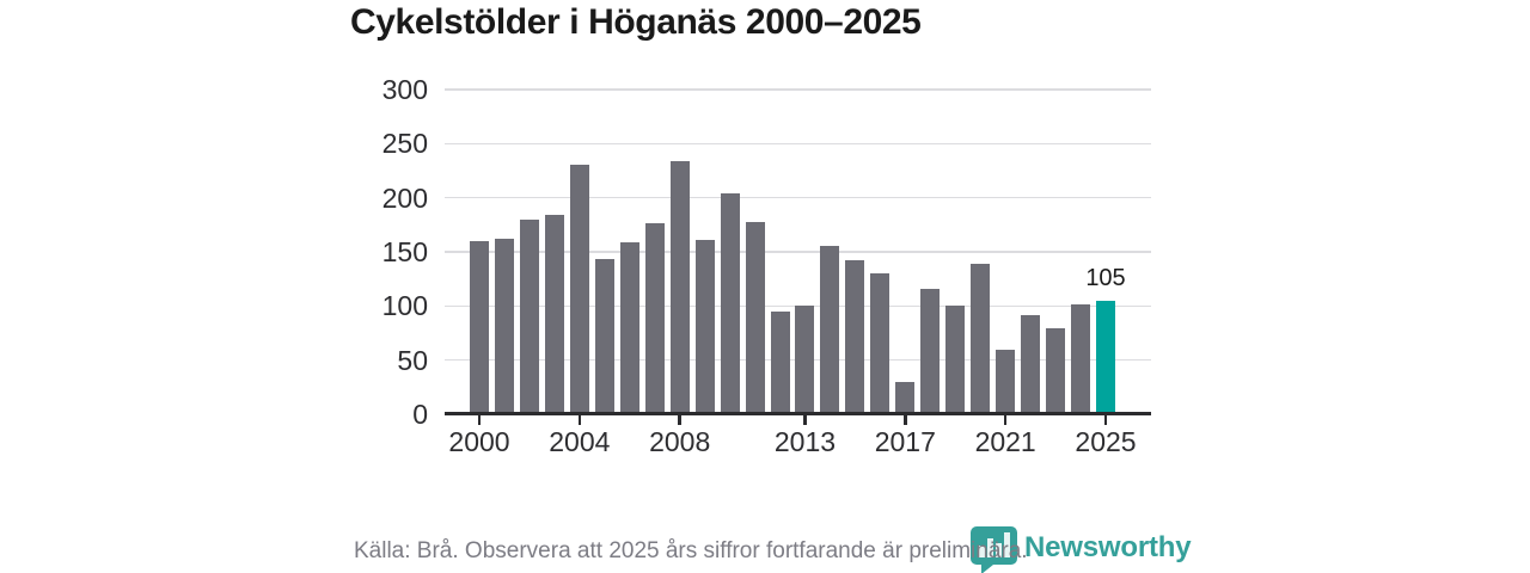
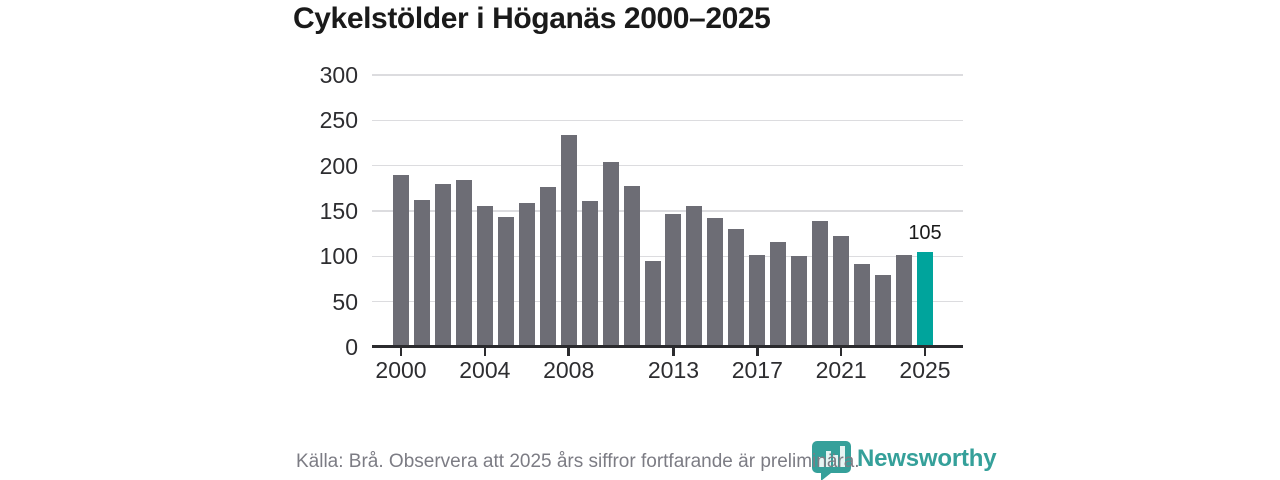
2000: 160 -> 190
2004: 230 -> 160
2013: 100 -> 150
2017: 30 -> 100
2021: 60 -> 120
